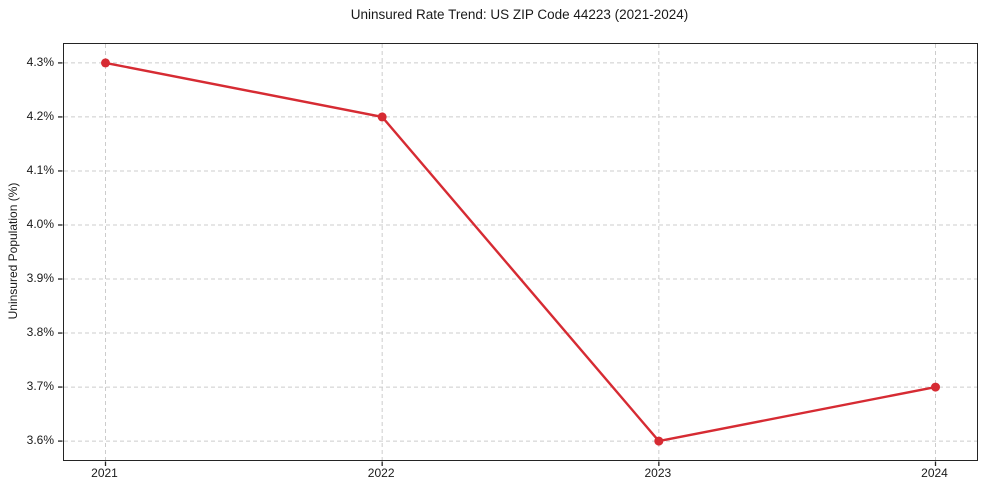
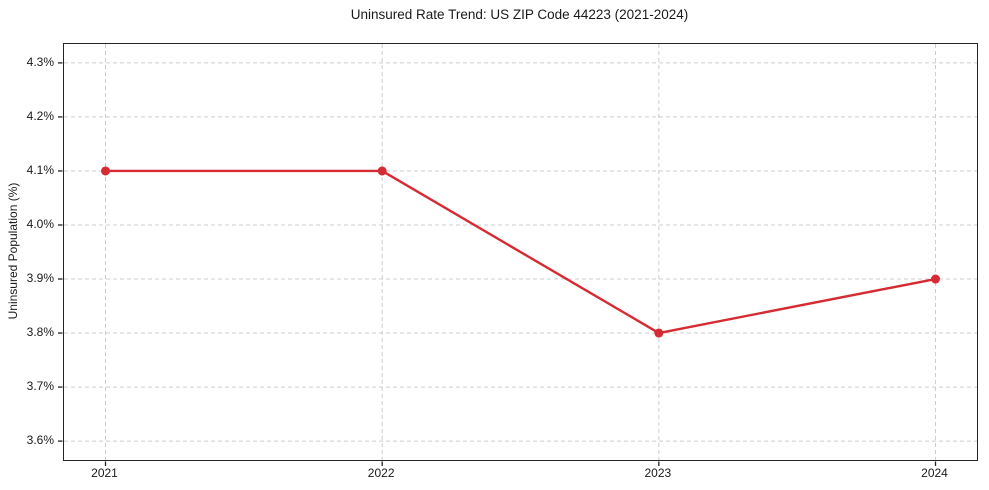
2021: 4.3% -> 4.1%
2022: 4.2% -> 4.1%
2023: 3.6% -> 3.8%
2024: 3.7% -> 3.9%
